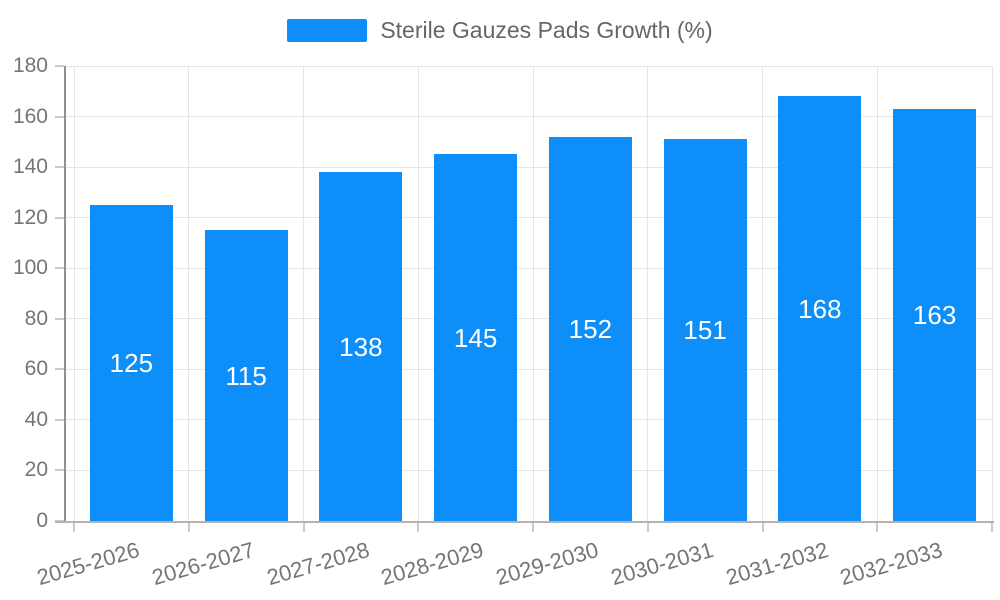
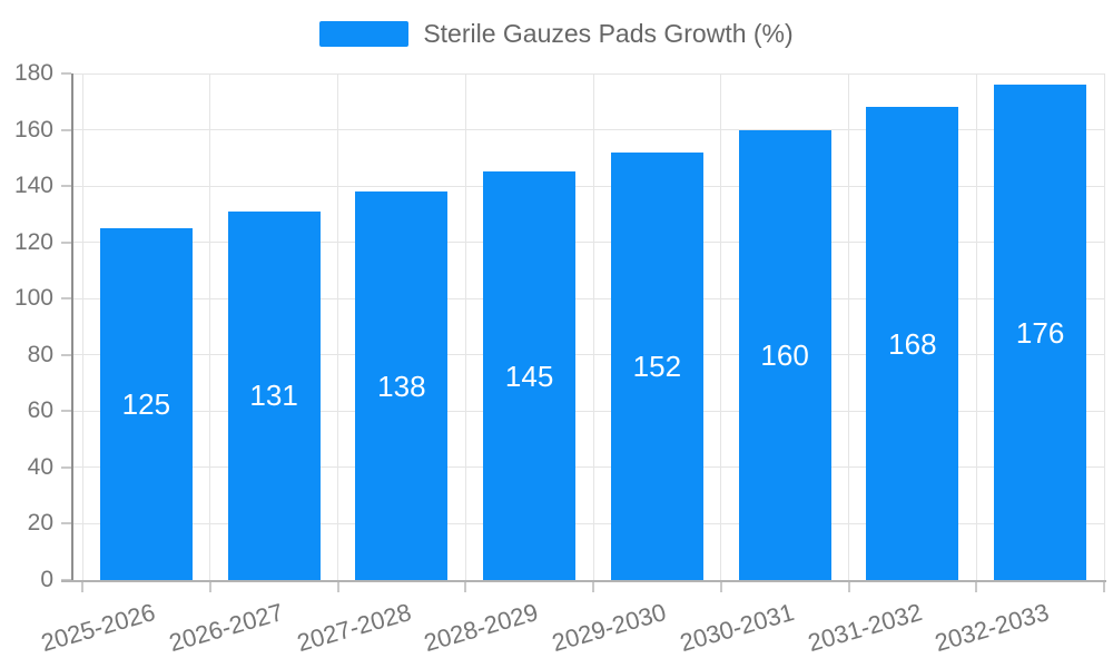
2026-2027: 115 -> 131
2030-2031: 151 -> 160
2032-2033: 163 -> 176
